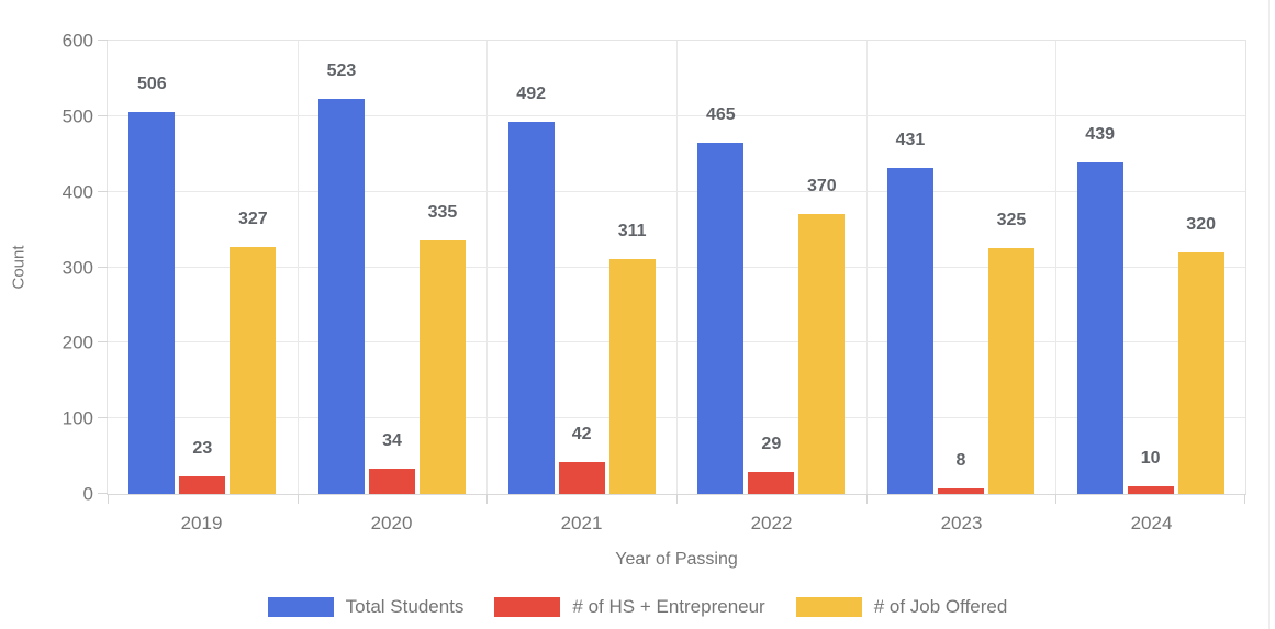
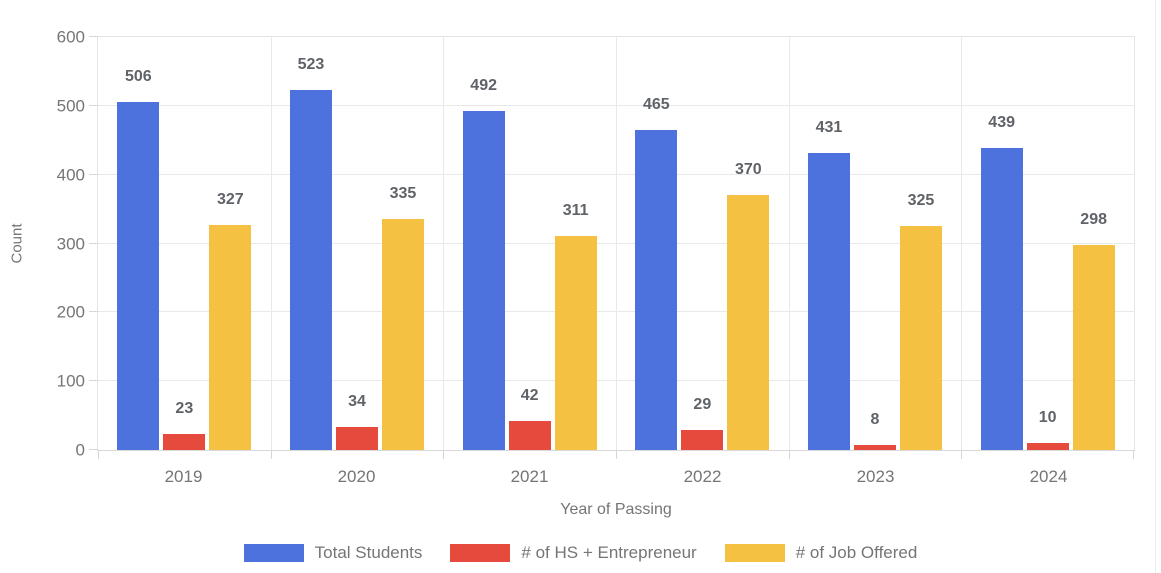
# of Job Offered/2024: 320 -> 298
